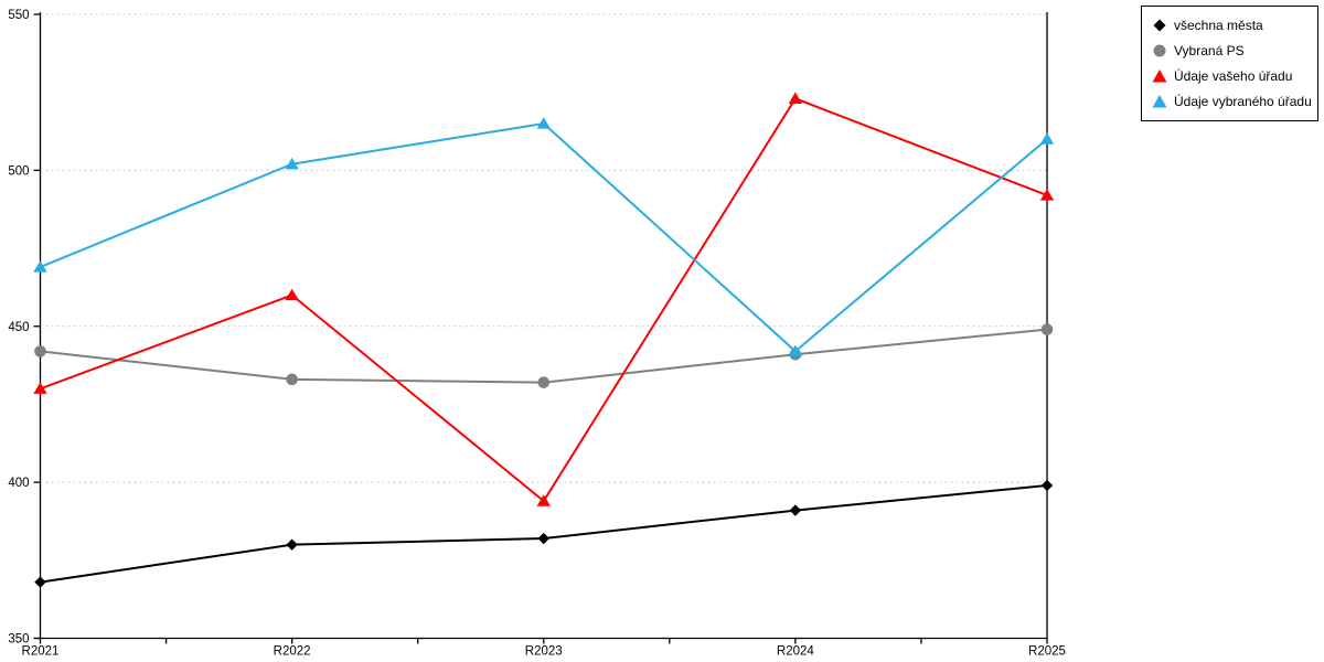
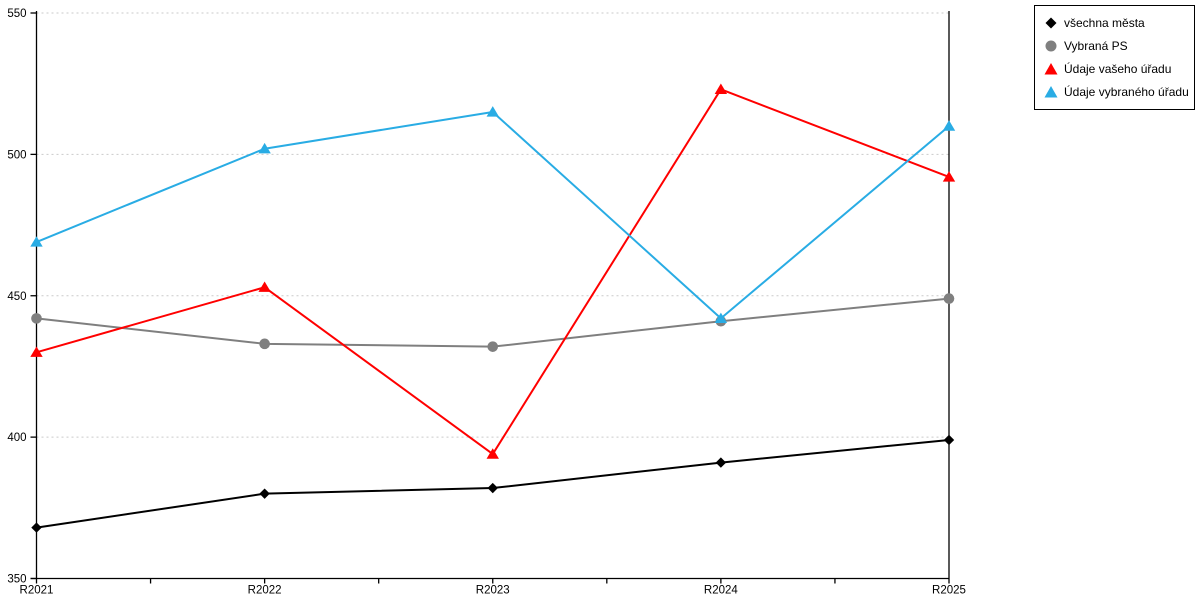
Údaje vašeho úřadu/R2022: 460 -> 453
